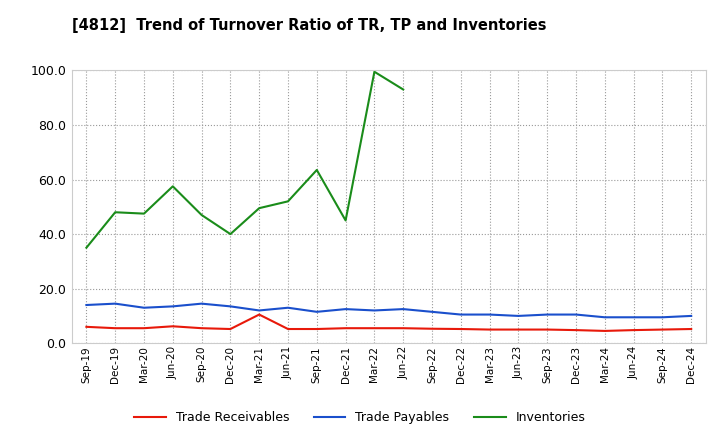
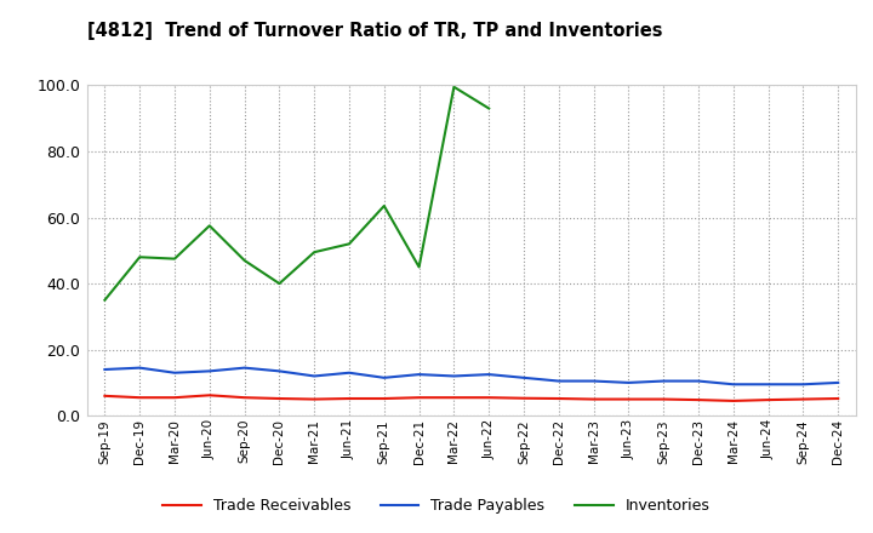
Trade Receivables/Mar-21: 10.5 -> 5.0
